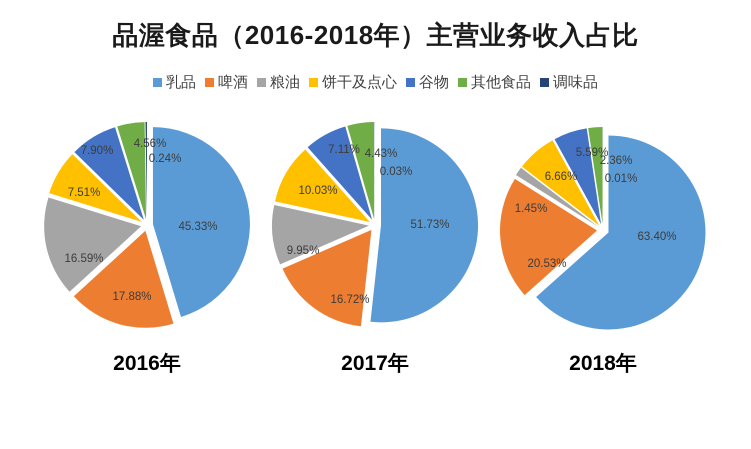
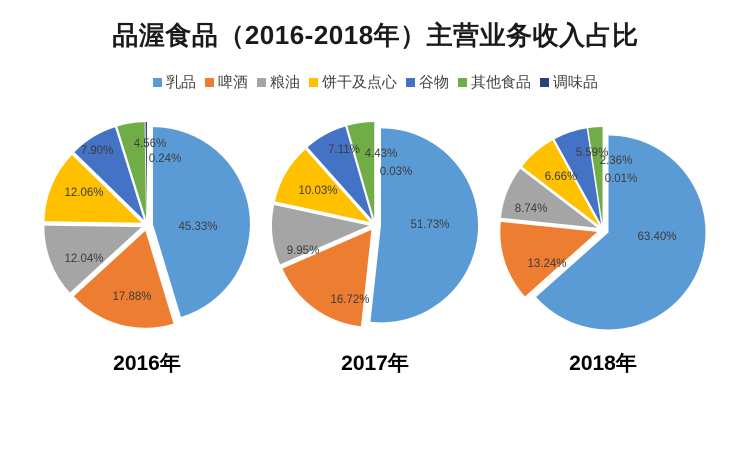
2016年/粮油: 16.59% -> 12.04%
2016年/饼干及点心: 7.51% -> 12.06%
2018年/啤酒: 20.53% -> 13.24%
2018年/粮油: 1.45% -> 8.74%
